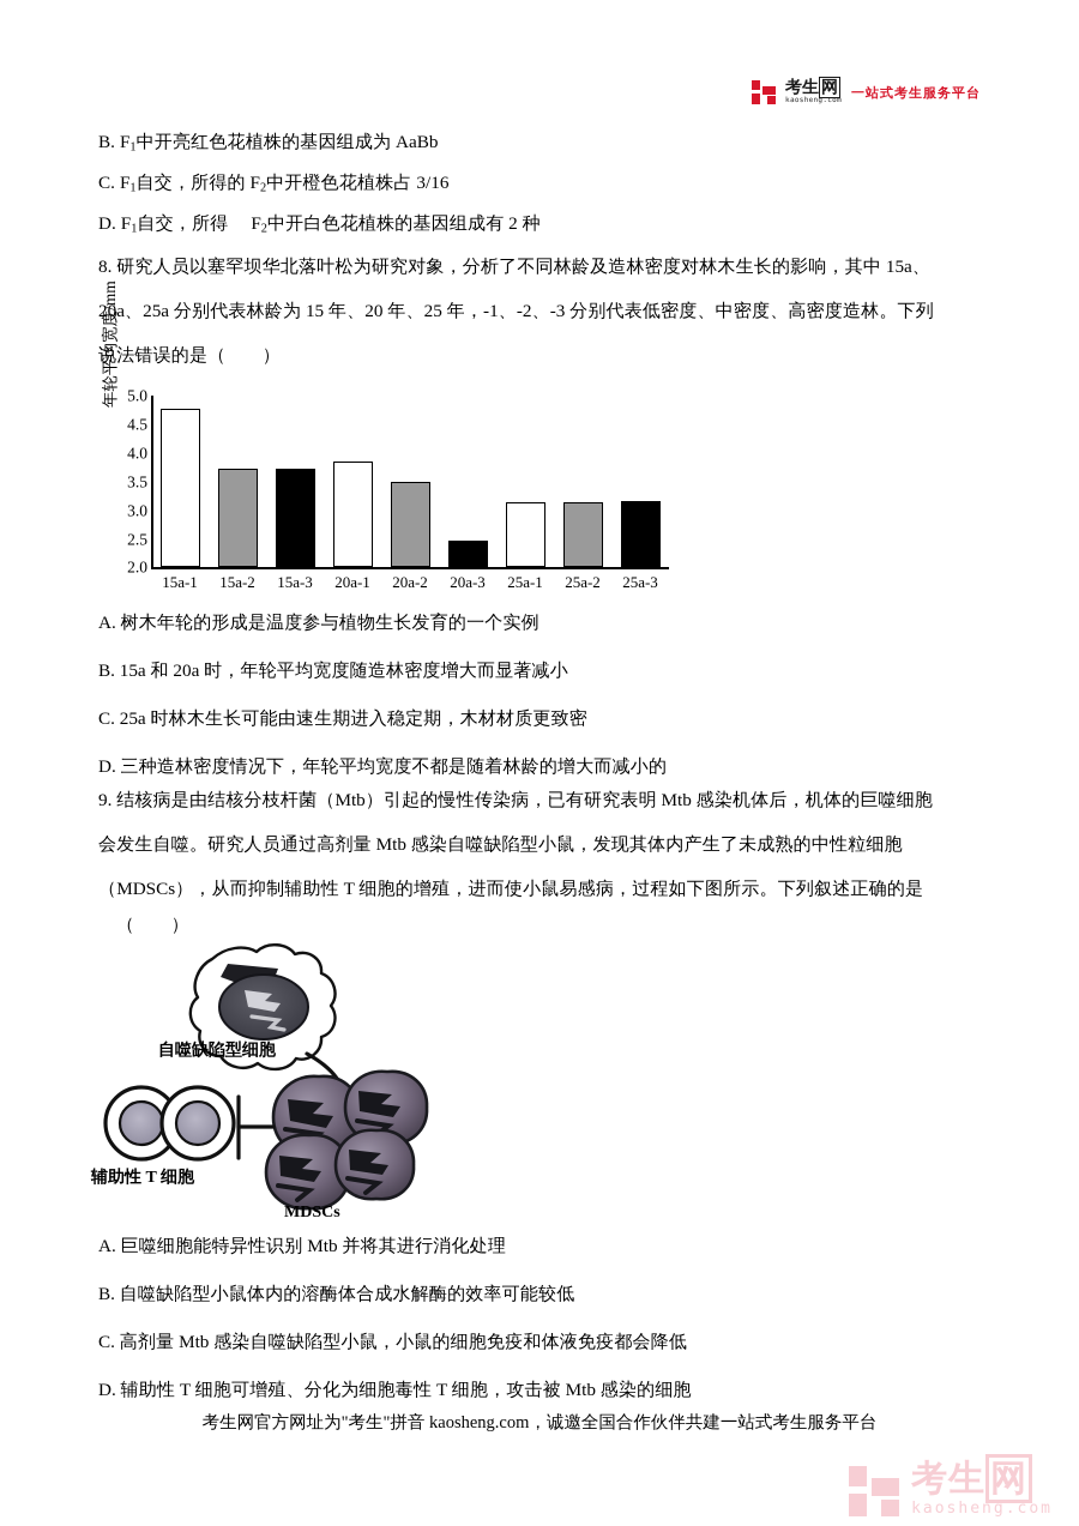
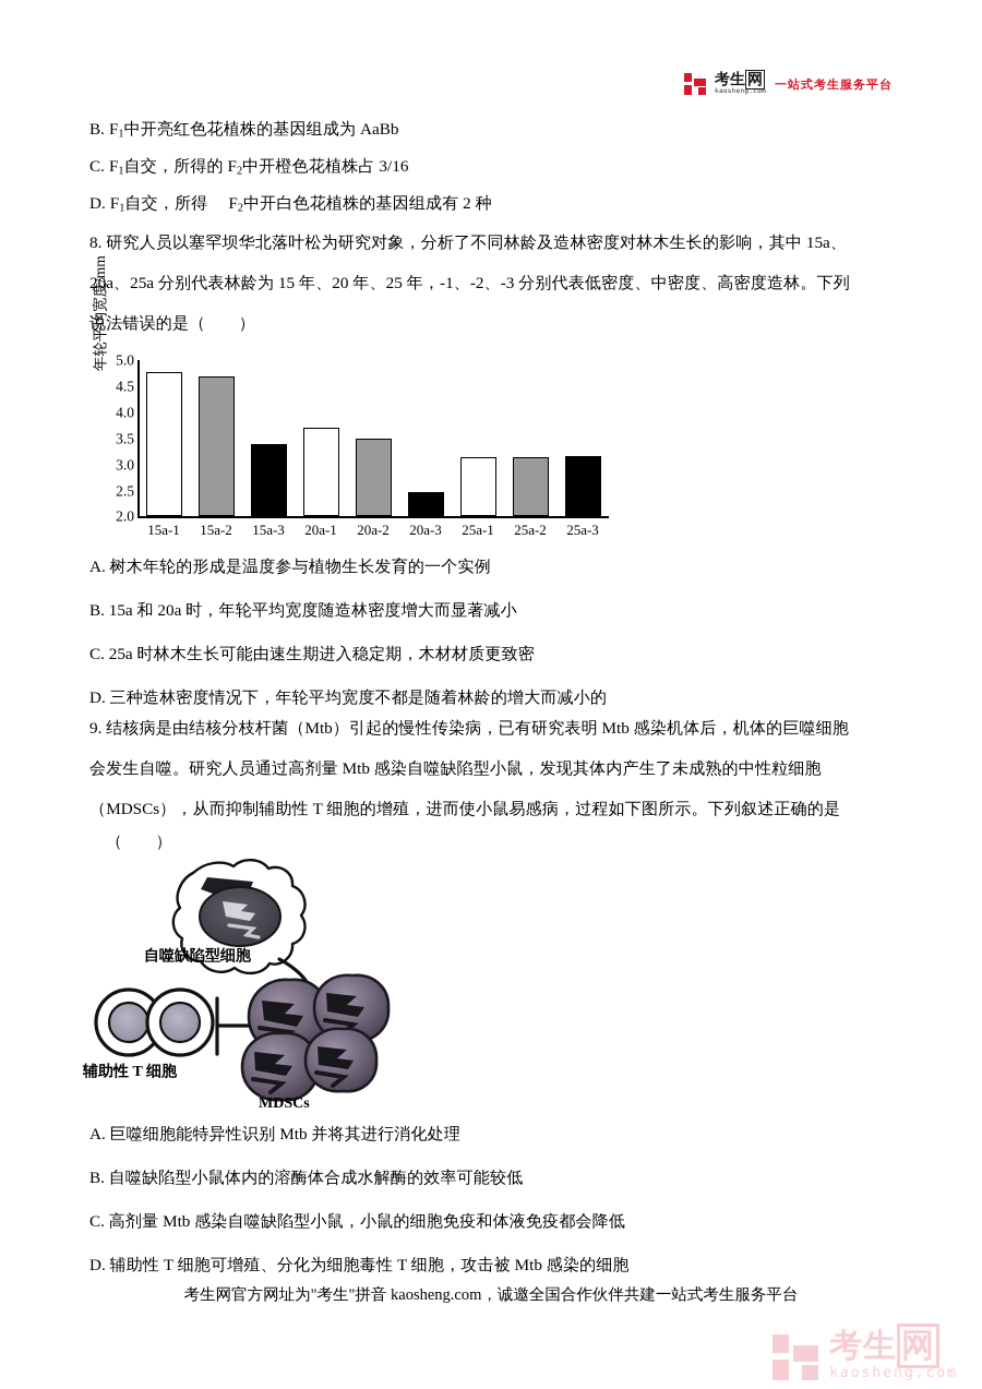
15a-2: 3.7 -> 4.7
15a-3: 3.7 -> 3.4
20a-1: 3.9 -> 3.7
